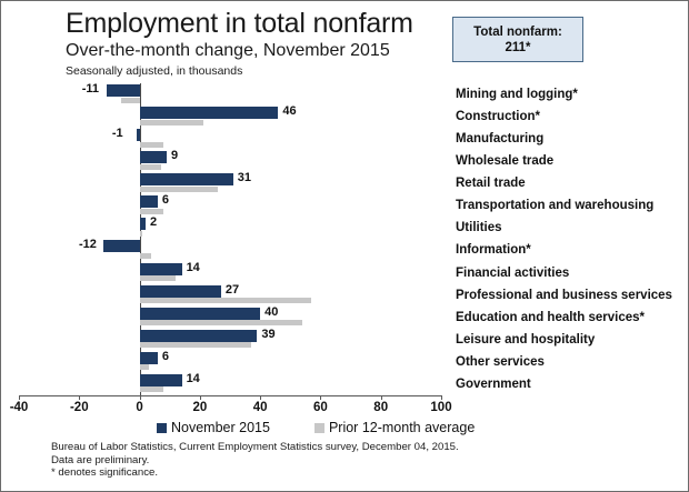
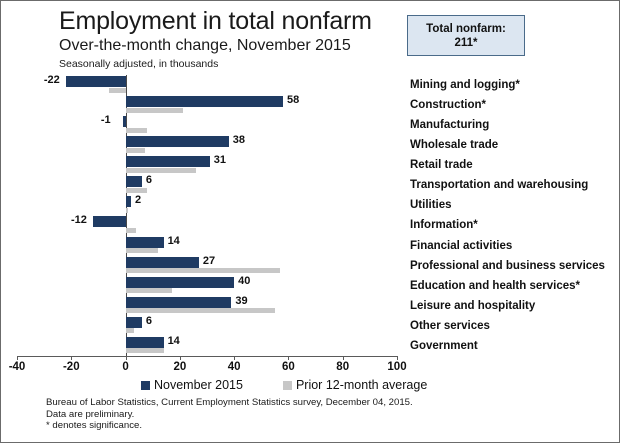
November 2015/Mining and logging*: -11 -> -22
November 2015/Construction*: 46 -> 58
November 2015/Wholesale trade: 9 -> 38
Prior 12-month average/Education and health services*: 54 -> 17
Prior 12-month average/Leisure and hospitality: 37 -> 55
Prior 12-month average/Government: 8 -> 14
